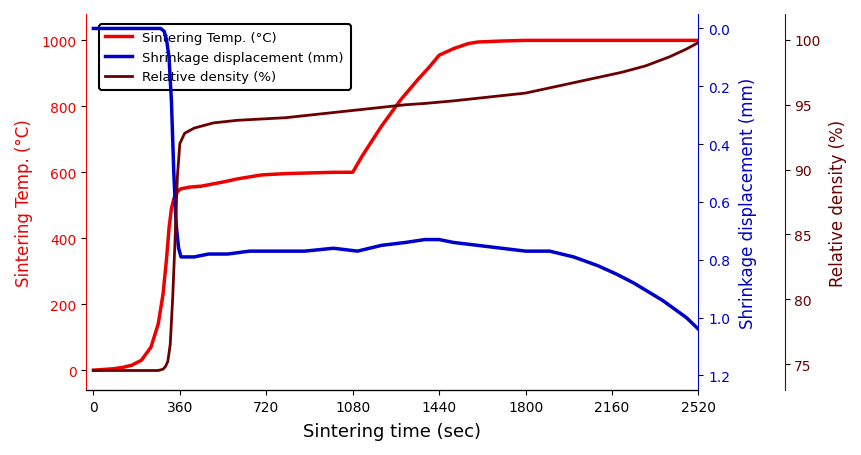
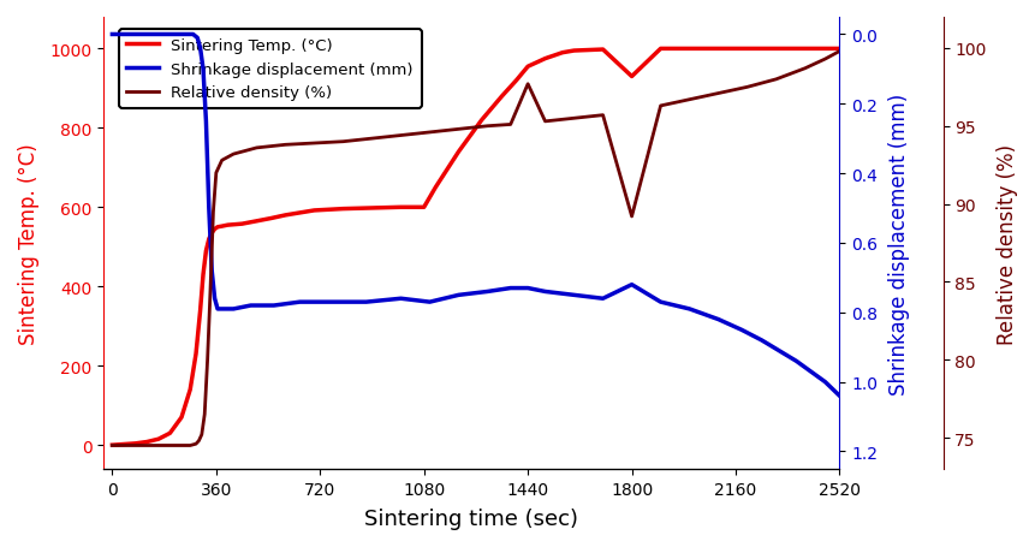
Relative density (%)/1440: 95.2 -> 97.7
Sintering Temp. (°C)/1800: 1000 -> 930
Shrinkage displacement (mm)/1800: 0.77 -> 0.72
Relative density (%)/1800: 95.9 -> 89.2
